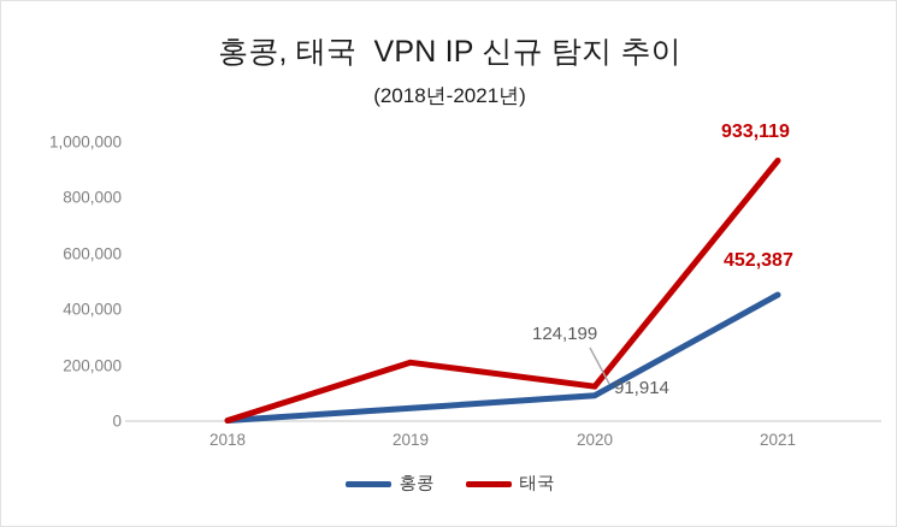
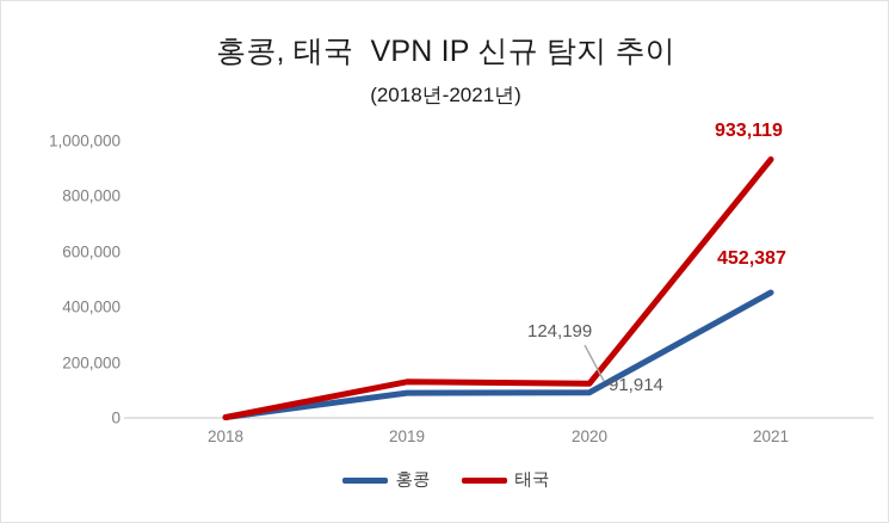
홍콩/2019: 50000 -> 90000
태국/2019: 210000 -> 130000
